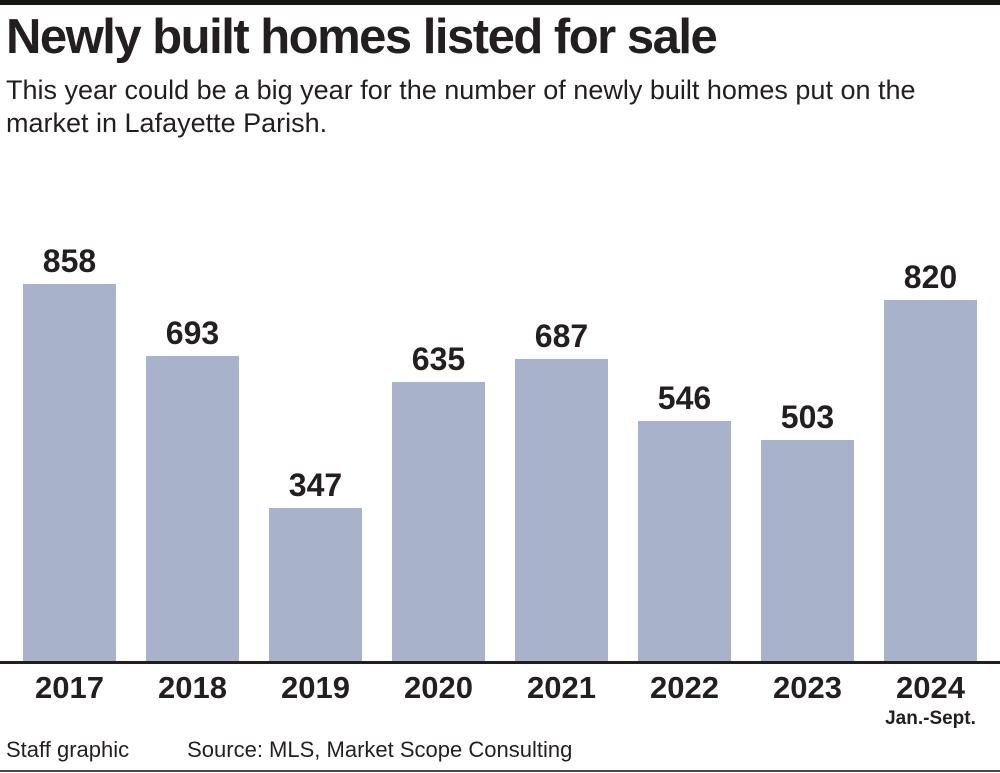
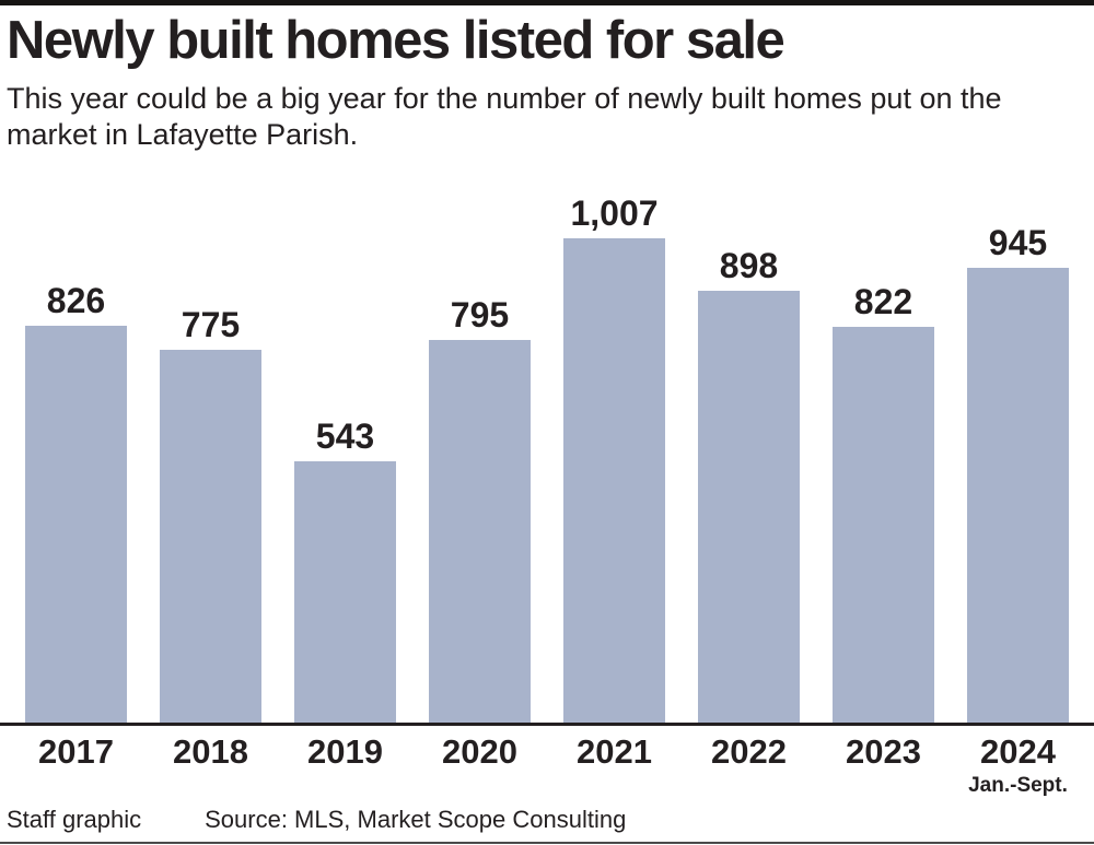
2017: 858 -> 826
2018: 693 -> 775
2019: 347 -> 543
2020: 635 -> 795
2021: 687 -> 1,007
2022: 546 -> 898
2023: 503 -> 822
2024: 820 -> 945
